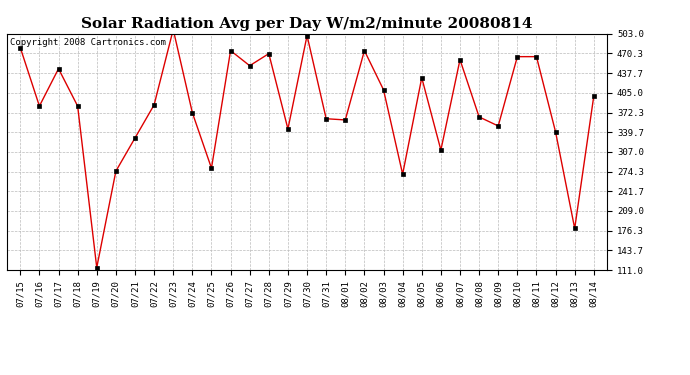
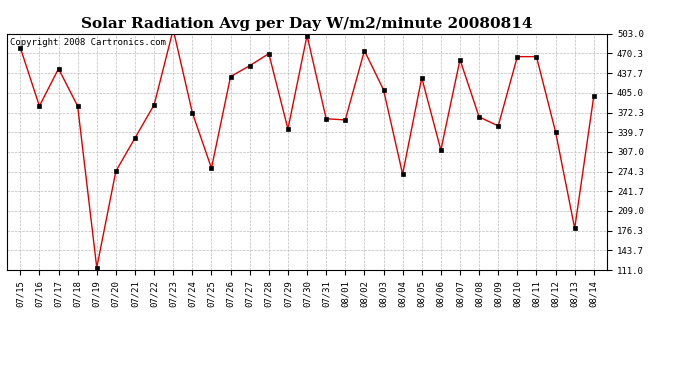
07/26: 475 -> 432
